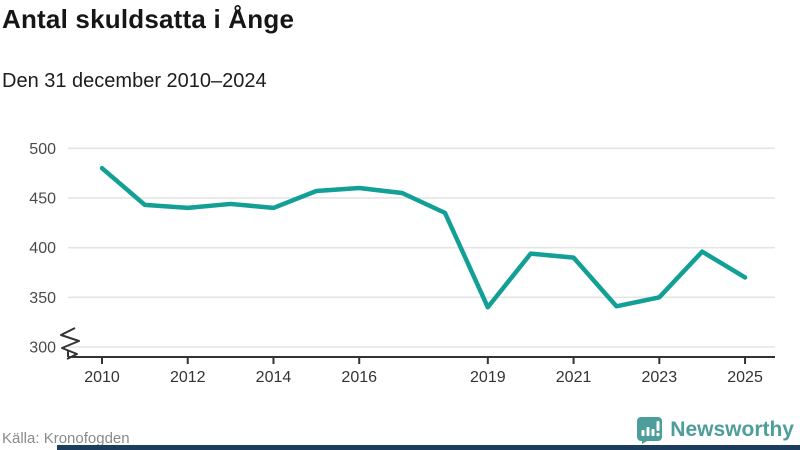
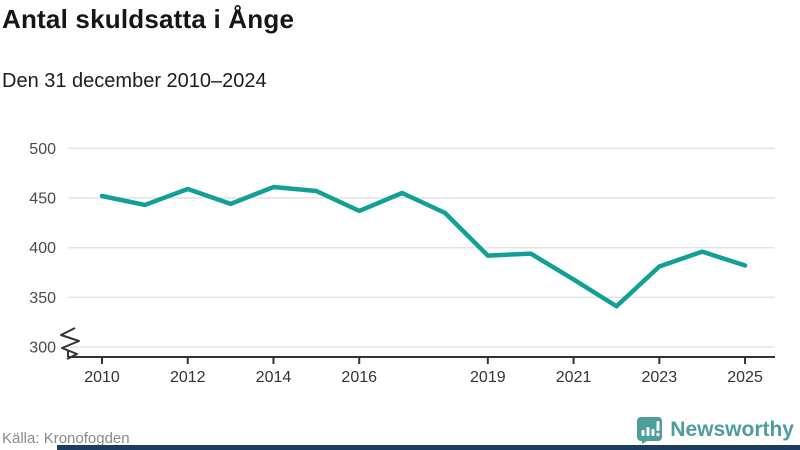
2010: 480 -> 450
2012: 440 -> 460
2014: 440 -> 460
2016: 460 -> 440
2019: 340 -> 390
2021: 390 -> 370
2023: 350 -> 380
2025: 370 -> 380
